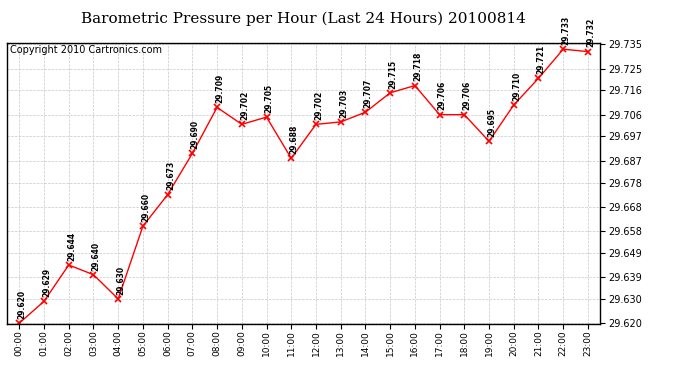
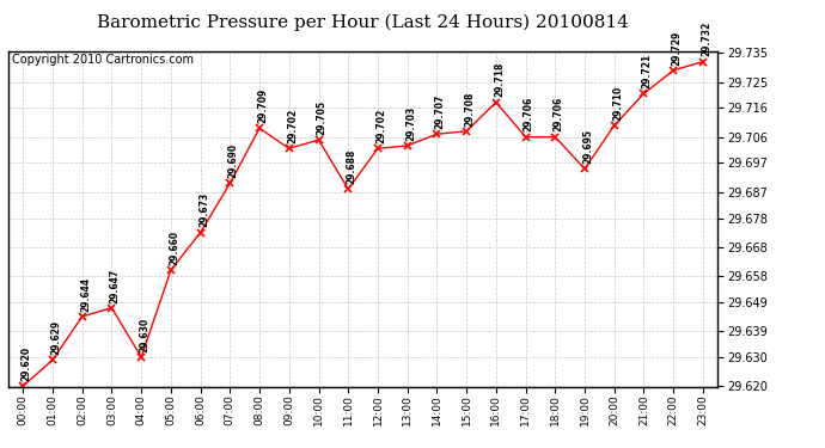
03:00: 29.640 -> 29.647
15:00: 29.715 -> 29.708
22:00: 29.733 -> 29.729
